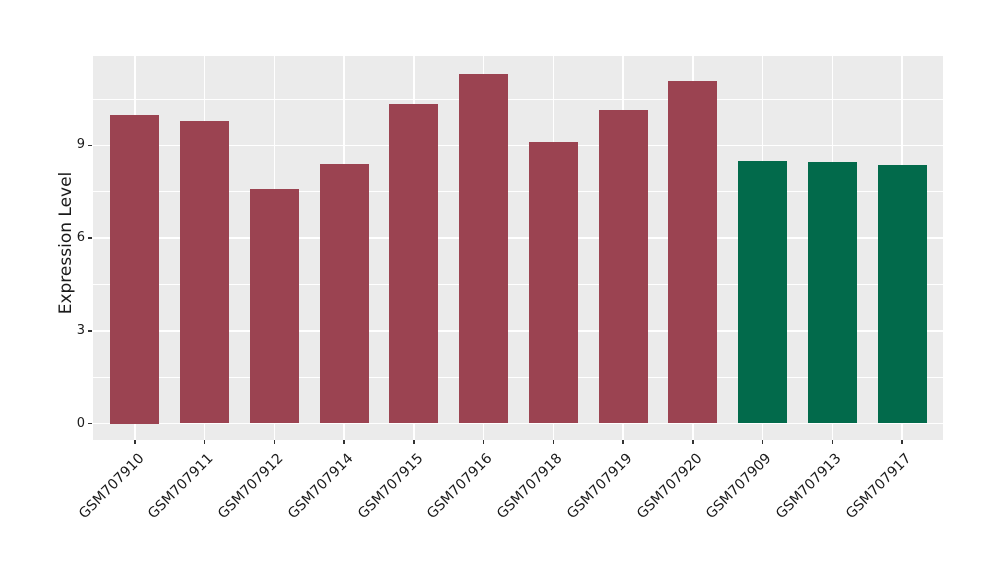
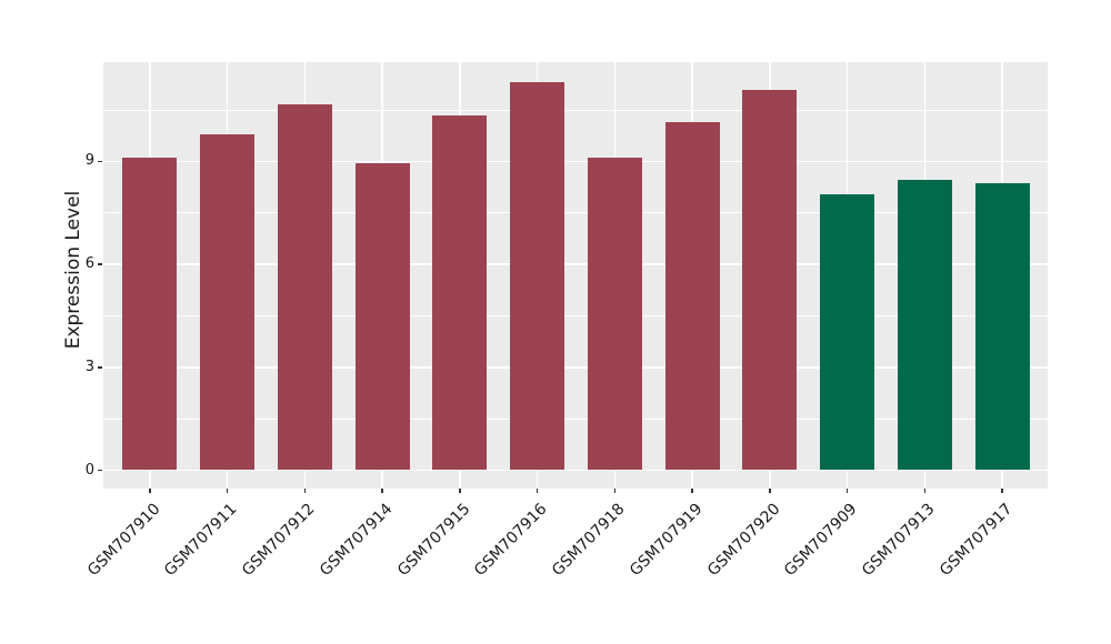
GSM707910: 10.0 -> 9.1
GSM707912: 7.6 -> 10.7
GSM707914: 8.4 -> 8.9
GSM707909: 8.5 -> 8.1
